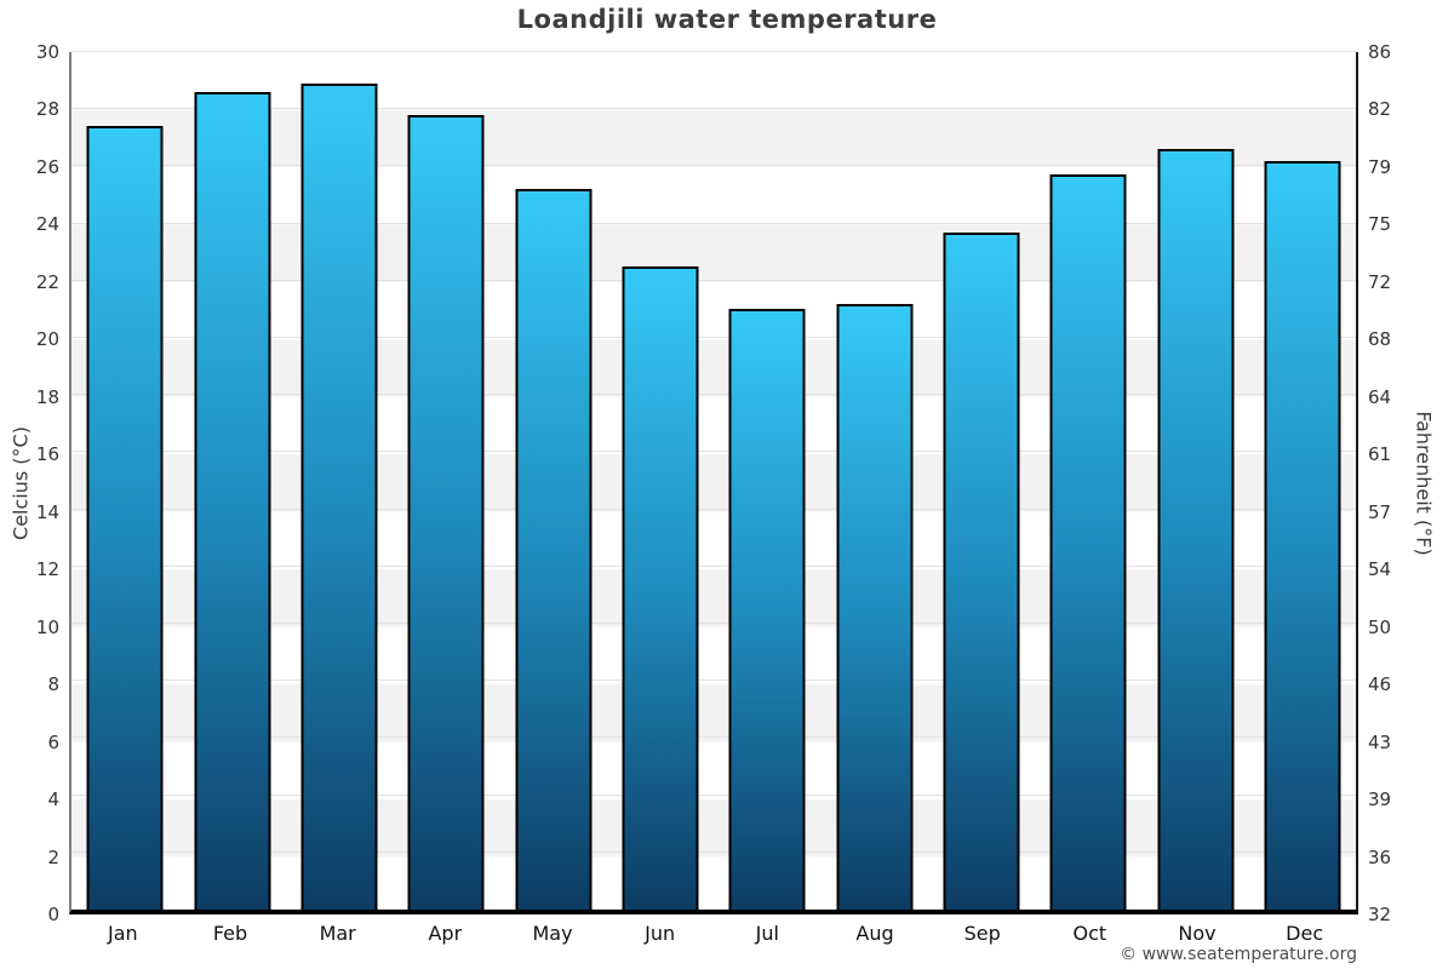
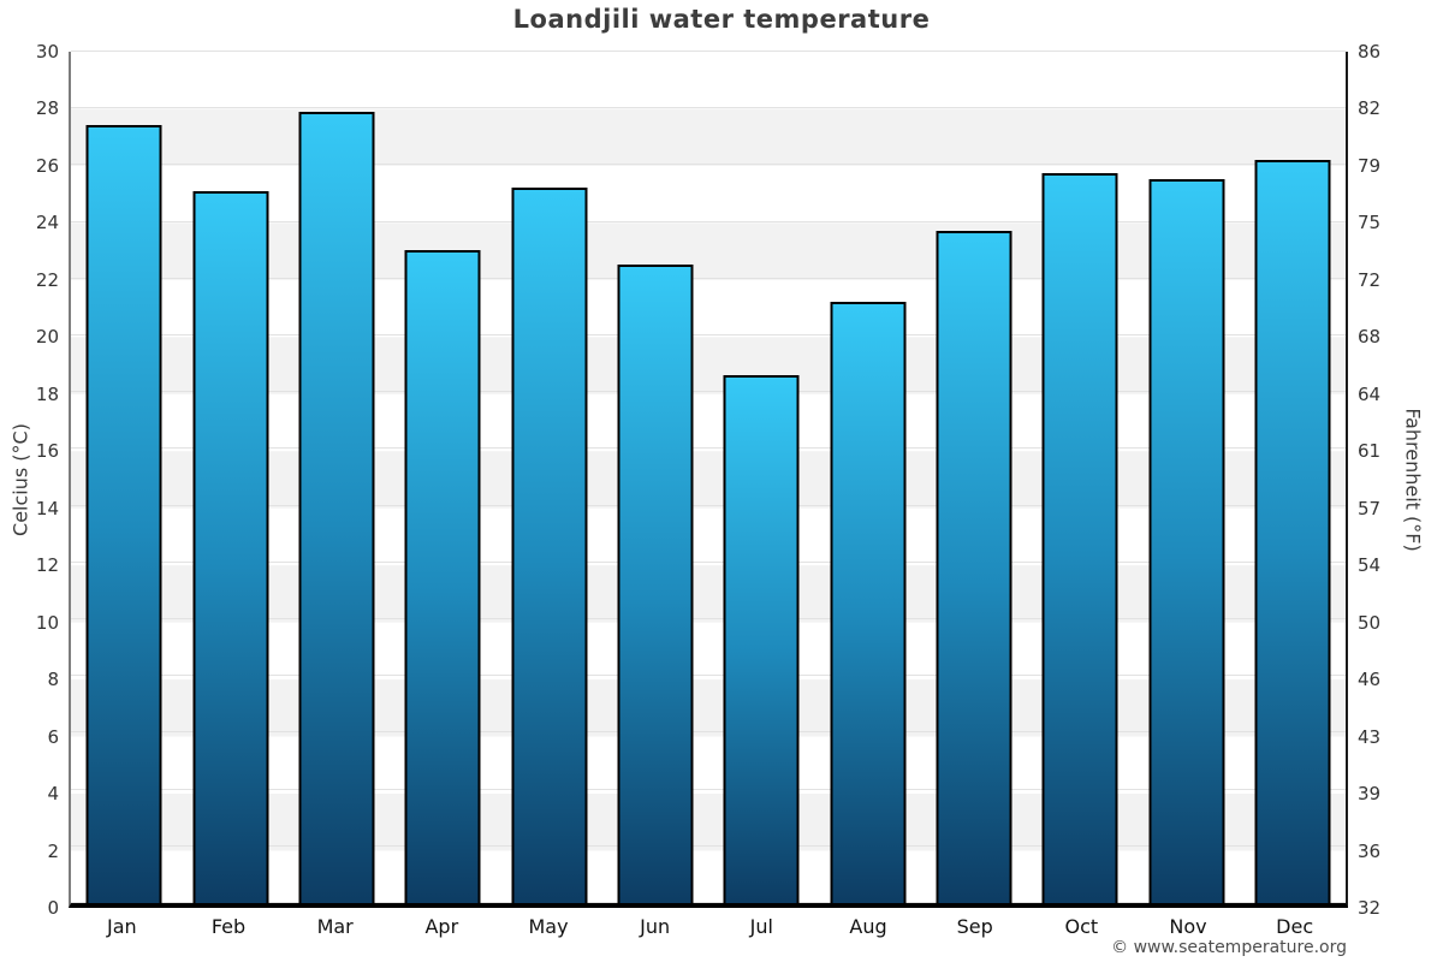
Feb: 28.6 -> 25.1
Mar: 28.9 -> 27.9
Apr: 27.8 -> 23.0
Jul: 21.0 -> 18.6
Nov: 26.6 -> 25.5
